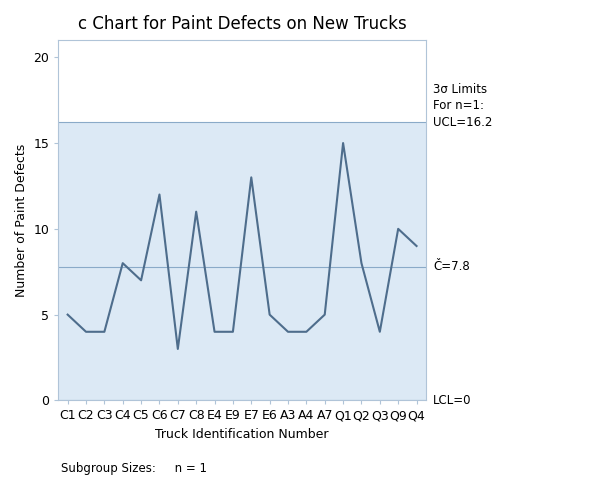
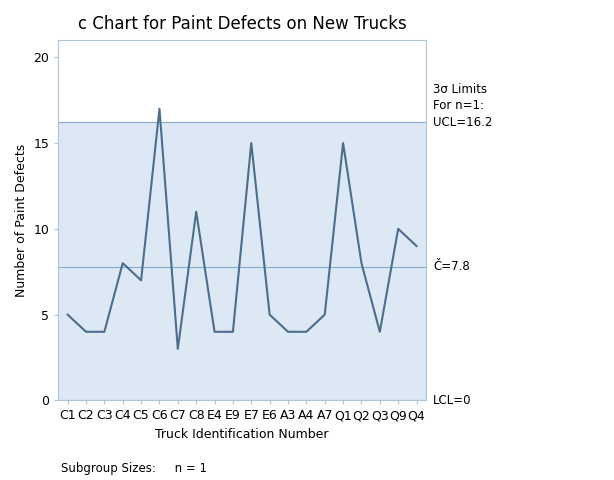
C6: 12 -> 17
E7: 13 -> 15
